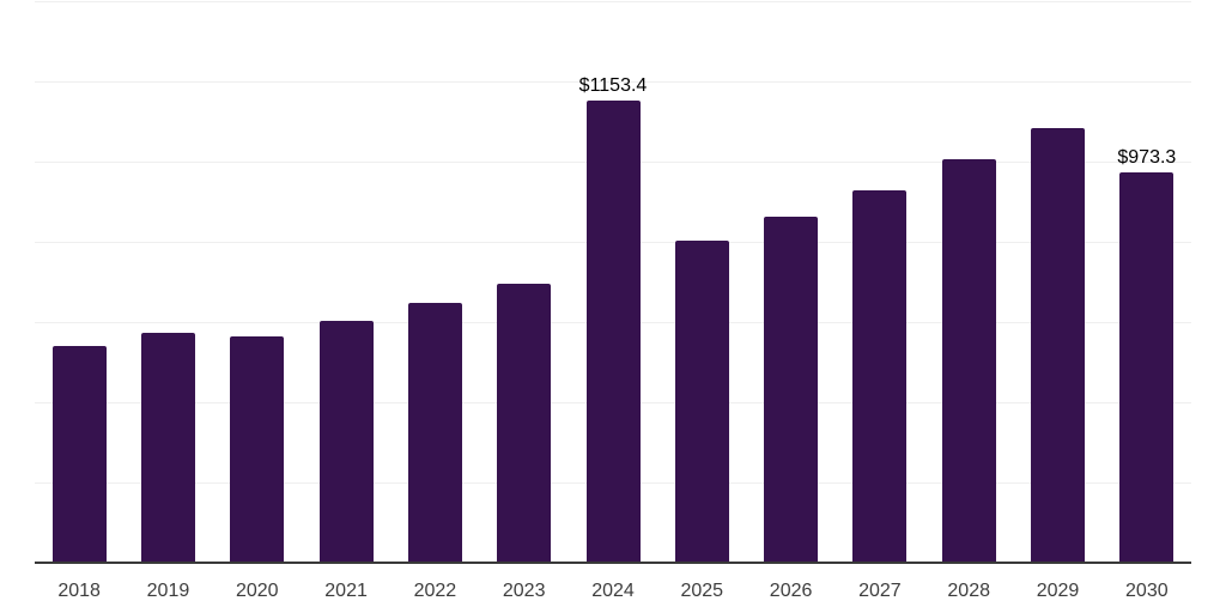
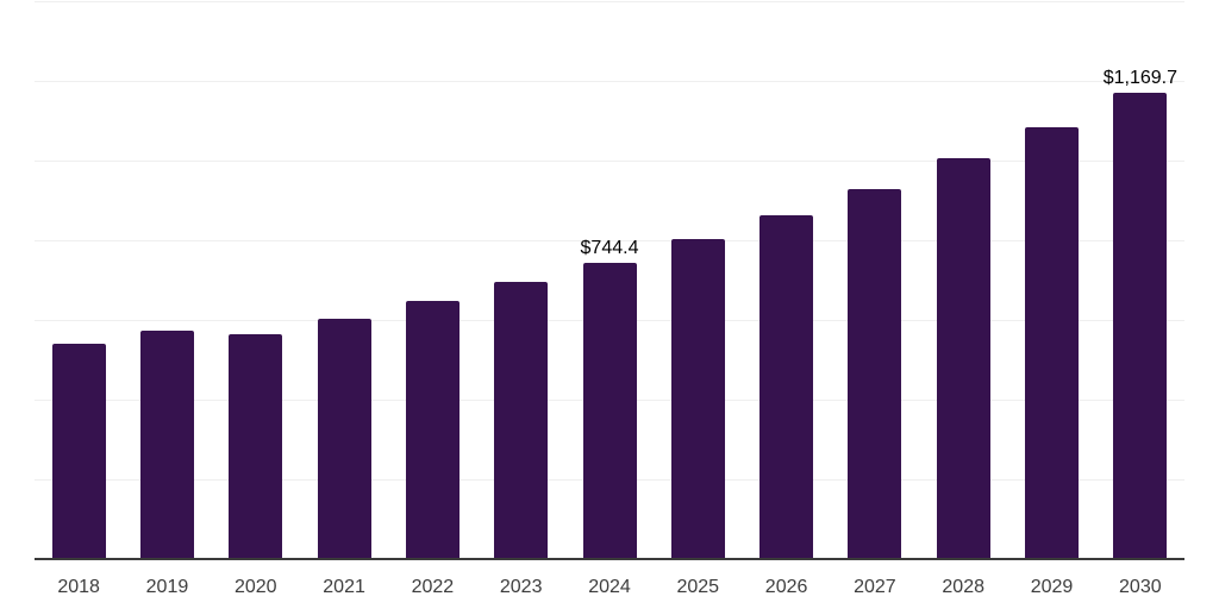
2024: $1153.4 -> $744.4
2030: $973.3 -> $1,169.7
